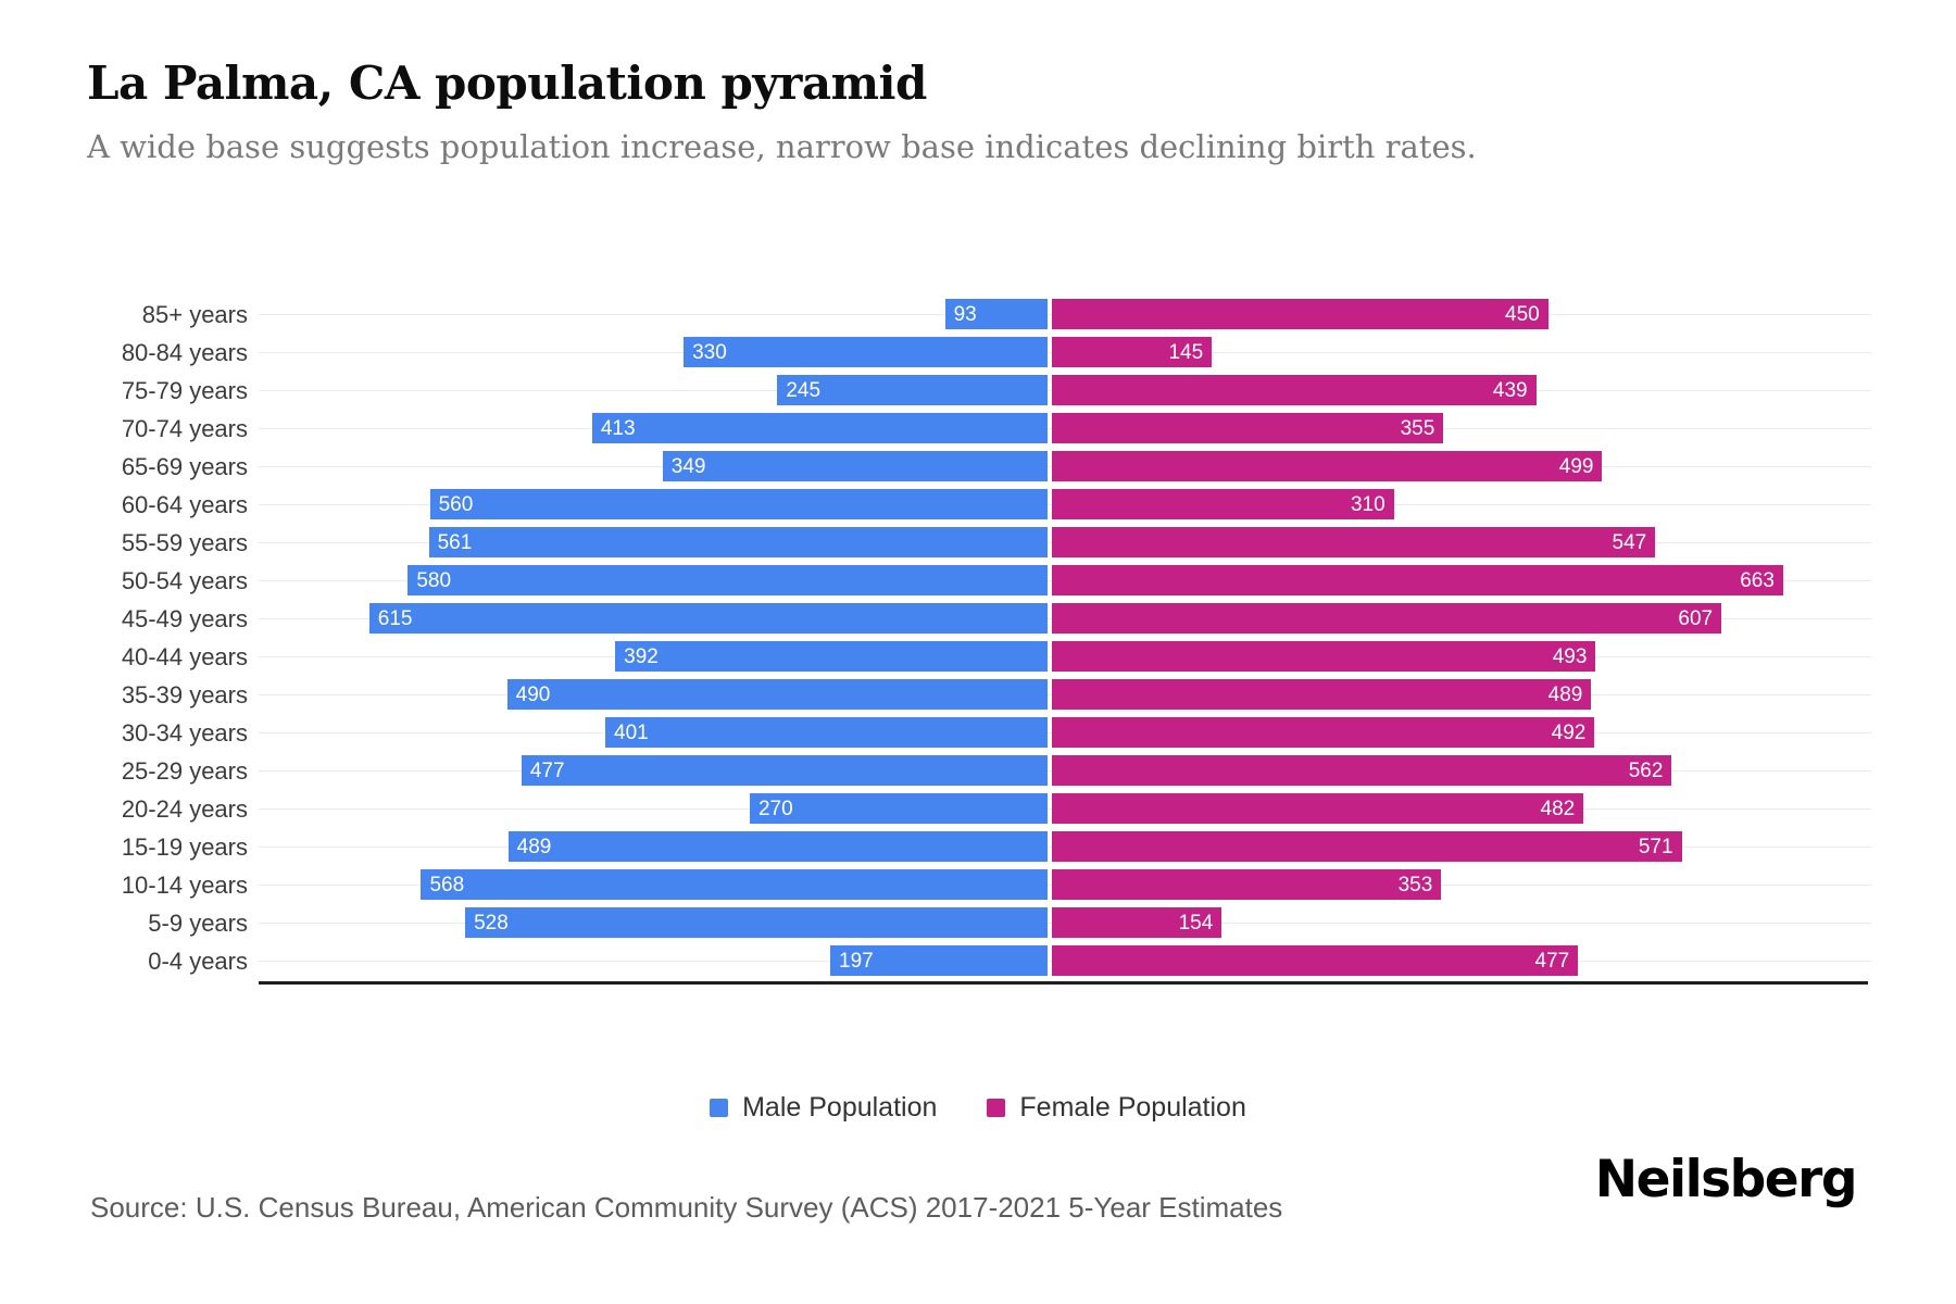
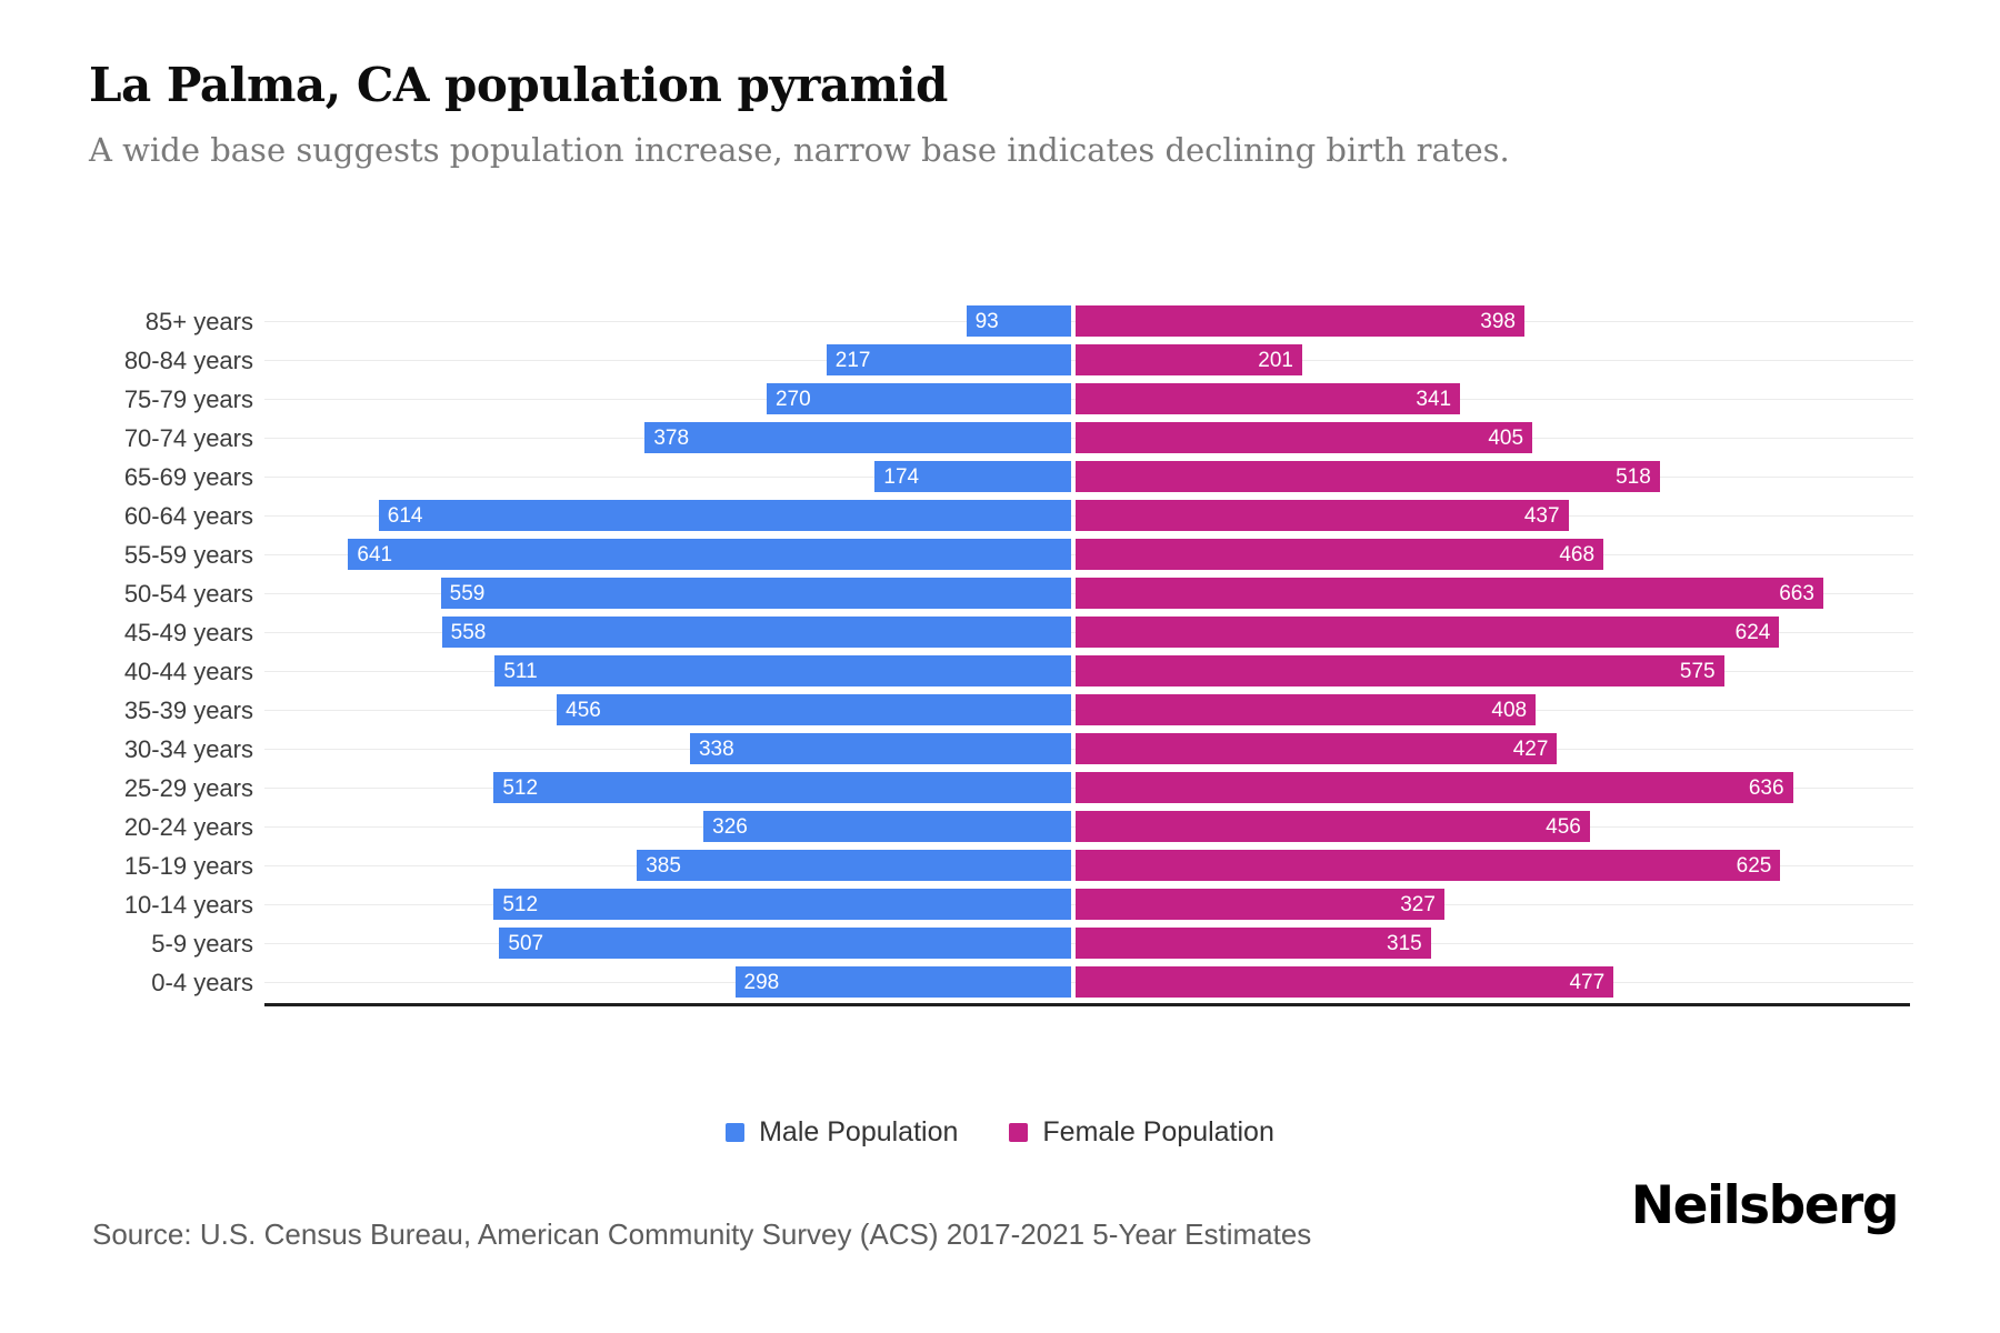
Female Population/85+ years: 450 -> 398
Male Population/80-84 years: 330 -> 217
Female Population/80-84 years: 145 -> 201
Male Population/75-79 years: 245 -> 270
Female Population/75-79 years: 439 -> 341
Male Population/70-74 years: 413 -> 378
Female Population/70-74 years: 355 -> 405
Male Population/65-69 years: 349 -> 174
Female Population/65-69 years: 499 -> 518
Male Population/60-64 years: 560 -> 614
Female Population/60-64 years: 310 -> 437
Male Population/55-59 years: 561 -> 641
Female Population/55-59 years: 547 -> 468
Male Population/50-54 years: 580 -> 559
Male Population/45-49 years: 615 -> 558
Female Population/45-49 years: 607 -> 624
Male Population/40-44 years: 392 -> 511
Female Population/40-44 years: 493 -> 575
Male Population/35-39 years: 490 -> 456
Female Population/35-39 years: 489 -> 408
Male Population/30-34 years: 401 -> 338
Female Population/30-34 years: 492 -> 427
Male Population/25-29 years: 477 -> 512
Female Population/25-29 years: 562 -> 636
Male Population/20-24 years: 270 -> 326
Female Population/20-24 years: 482 -> 456
Male Population/15-19 years: 489 -> 385
Female Population/15-19 years: 571 -> 625
Male Population/10-14 years: 568 -> 512
Female Population/10-14 years: 353 -> 327
Male Population/5-9 years: 528 -> 507
Female Population/5-9 years: 154 -> 315
Male Population/0-4 years: 197 -> 298
